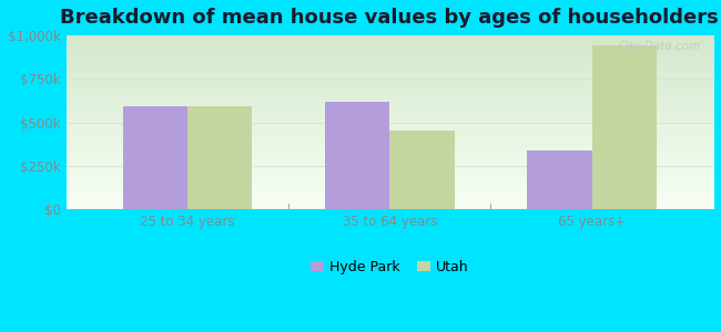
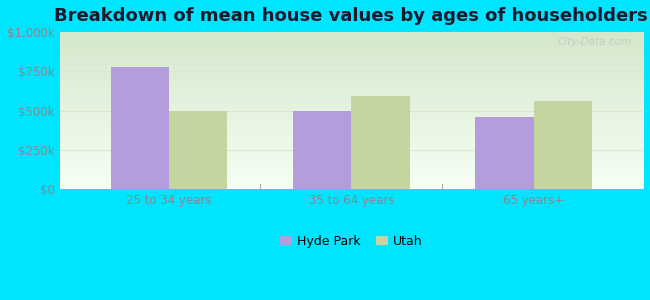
Hyde Park/25 to 34 years: $590k -> $780k
Utah/25 to 34 years: $590k -> $500k
Hyde Park/35 to 64 years: $620k -> $500k
Utah/35 to 64 years: $450k -> $590k
Hyde Park/65 years+: $340k -> $460k
Utah/65 years+: $940k -> $560k
